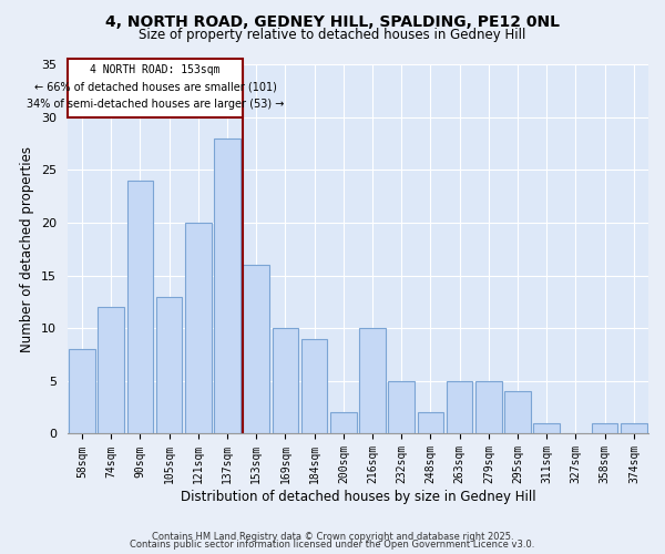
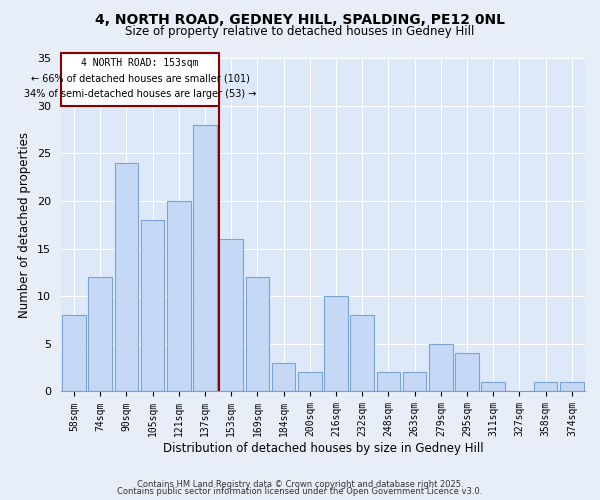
105sqm: 13 -> 18
169sqm: 10 -> 12
184sqm: 9 -> 3
232sqm: 5 -> 8
263sqm: 5 -> 2
